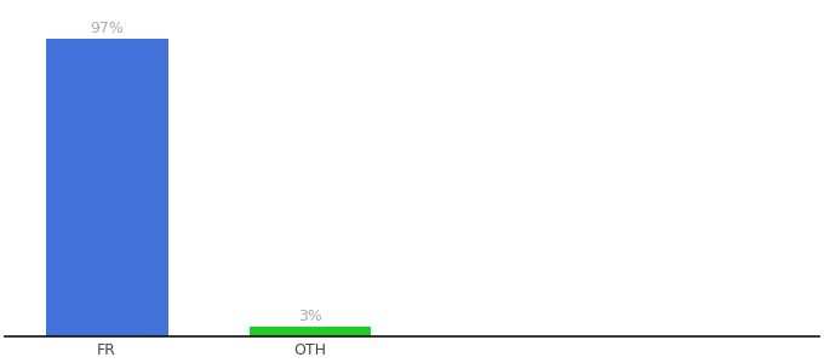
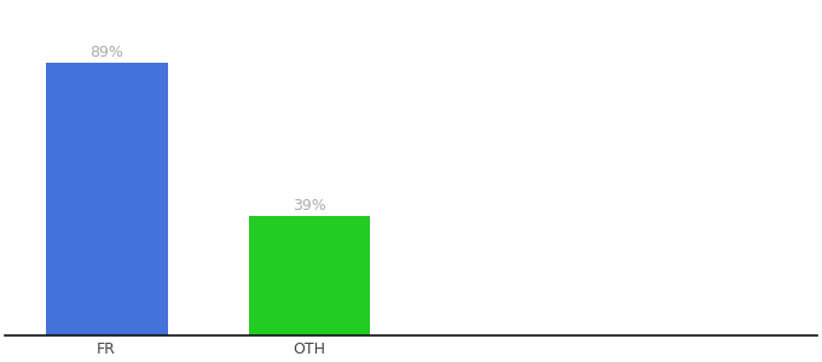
FR: 97% -> 89%
OTH: 3% -> 39%
